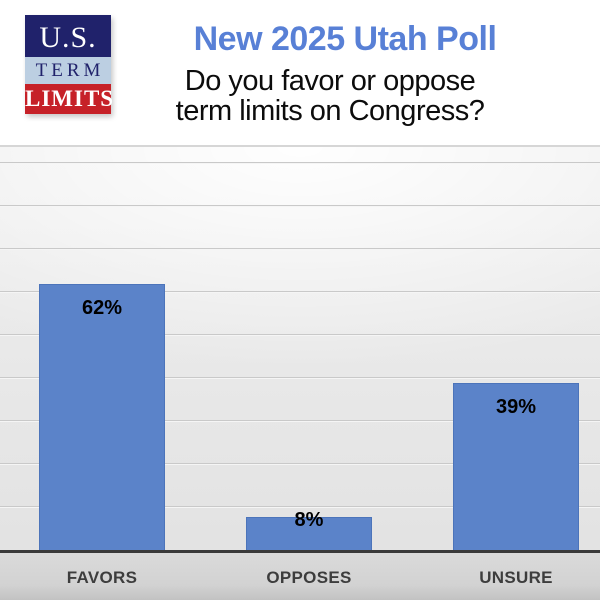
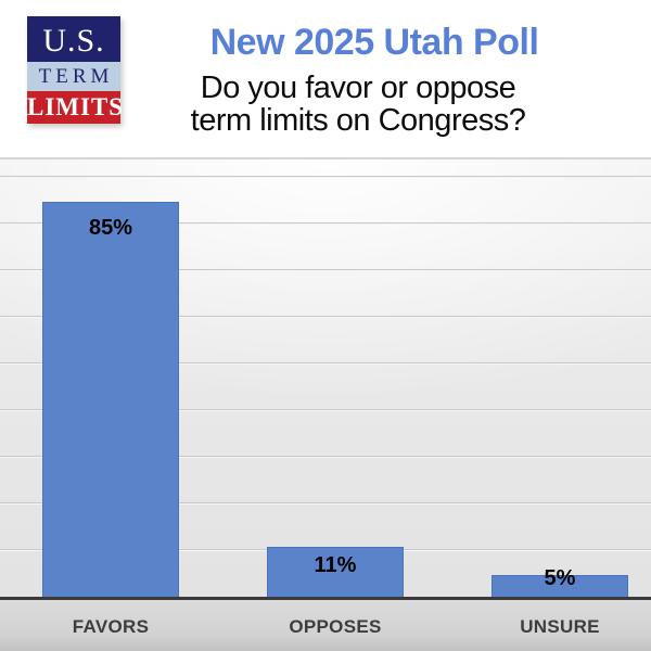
FAVORS: 62% -> 85%
OPPOSES: 8% -> 11%
UNSURE: 39% -> 5%
